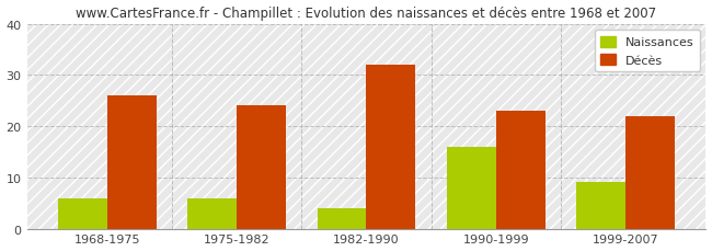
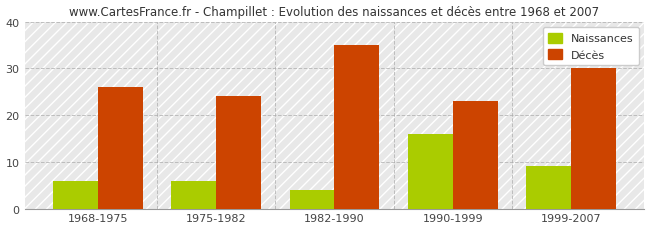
Décès/1982-1990: 32 -> 35
Décès/1999-2007: 22 -> 30
